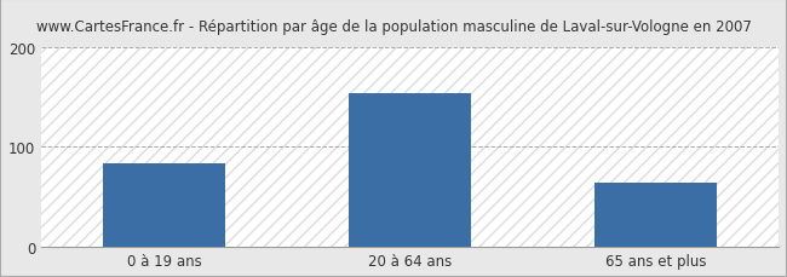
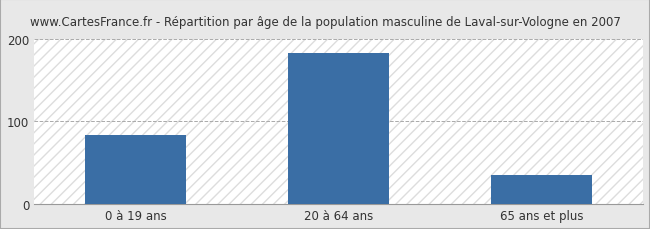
20 à 64 ans: 154 -> 183
65 ans et plus: 64 -> 35
